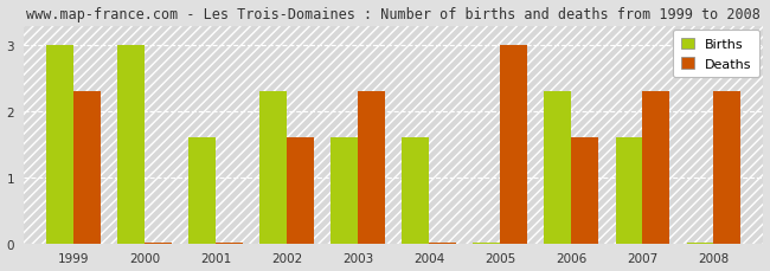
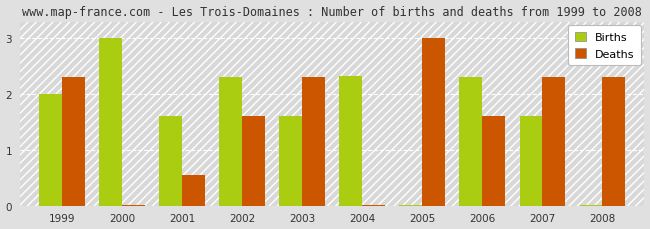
Births/1999: 3.00 -> 2.00
Deaths/2001: 0.02 -> 0.56
Births/2004: 1.60 -> 2.32
